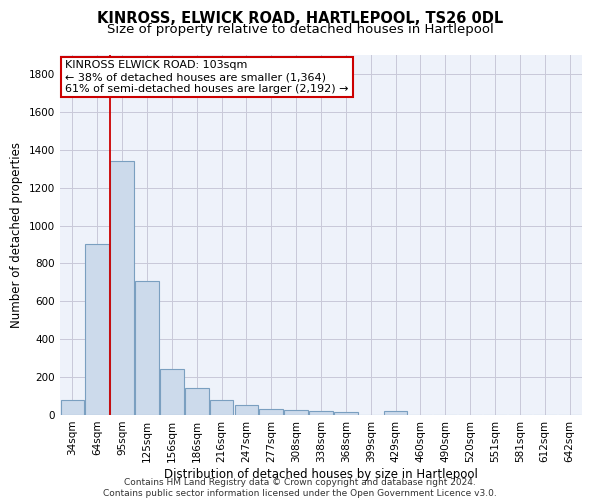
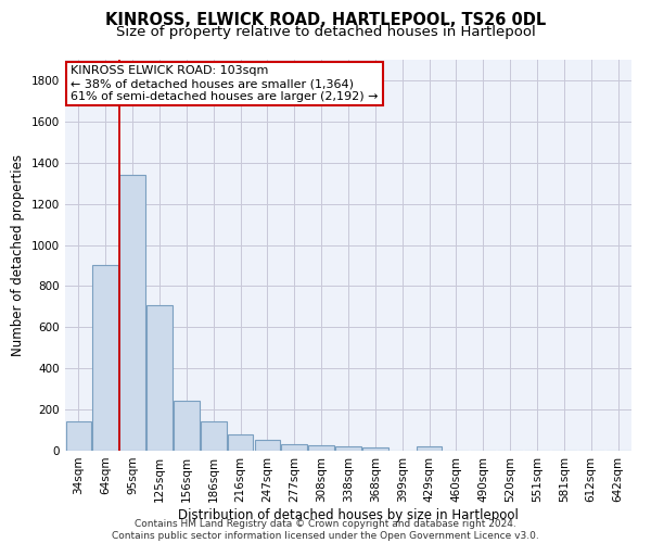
34sqm: 80 -> 140
